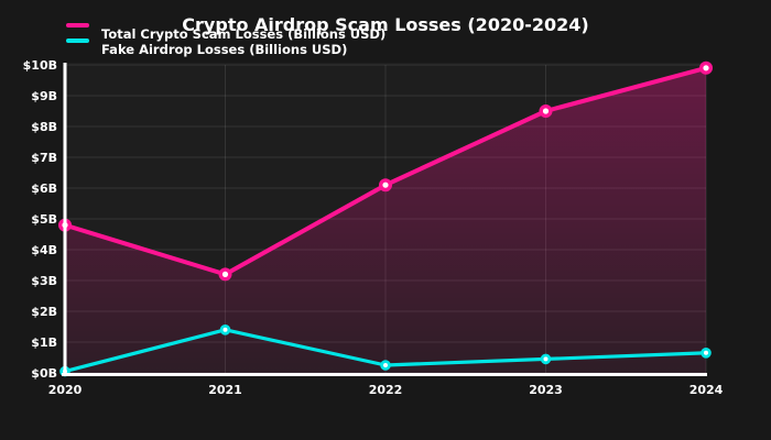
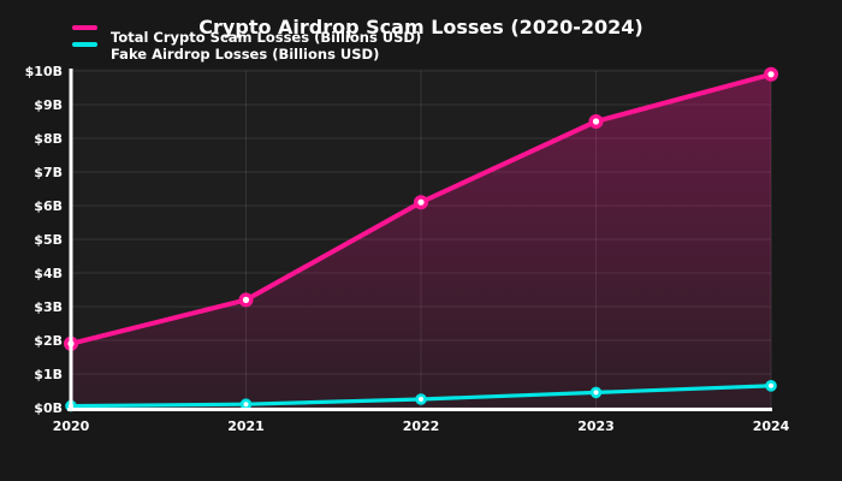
Total Crypto Scam Losses (Billions USD)/2020: $4.8B -> $1.9B
Fake Airdrop Losses (Billions USD)/2021: $1.4B -> $0.1B
